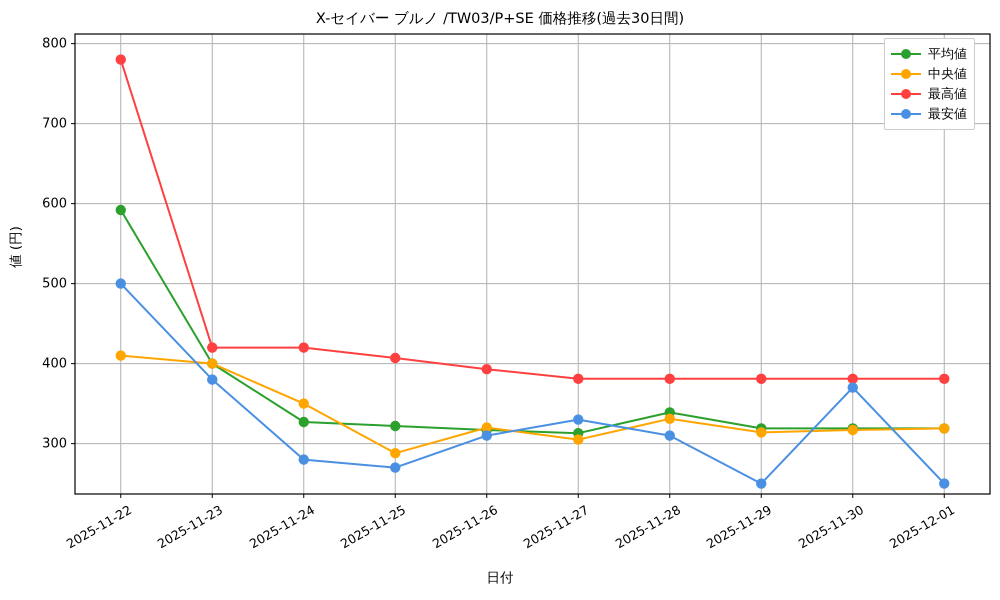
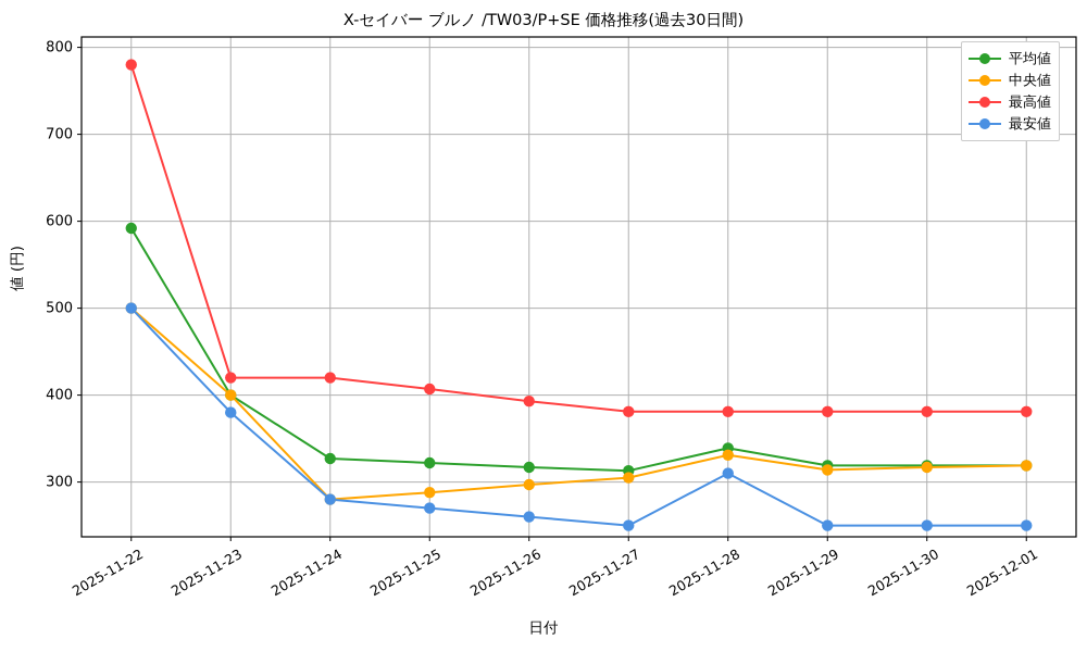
中央値/2025-11-22: 410 -> 500
中央値/2025-11-24: 350 -> 280
中央値/2025-11-26: 320 -> 300
最安値/2025-11-26: 310 -> 260
最安値/2025-11-27: 330 -> 250
最安値/2025-11-30: 370 -> 250
